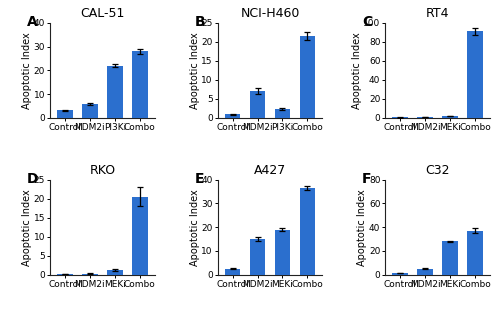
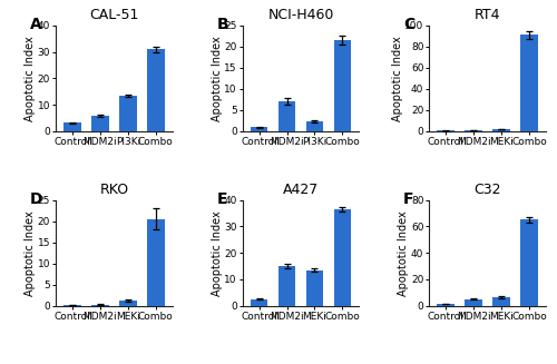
CAL-51/PI3Ki: 22.0 -> 13.5
CAL-51/Combo: 28.0 -> 31.0
A427/MEKi: 19.0 -> 13.5
C32/MEKi: 28 -> 6
C32/Combo: 37 -> 65
